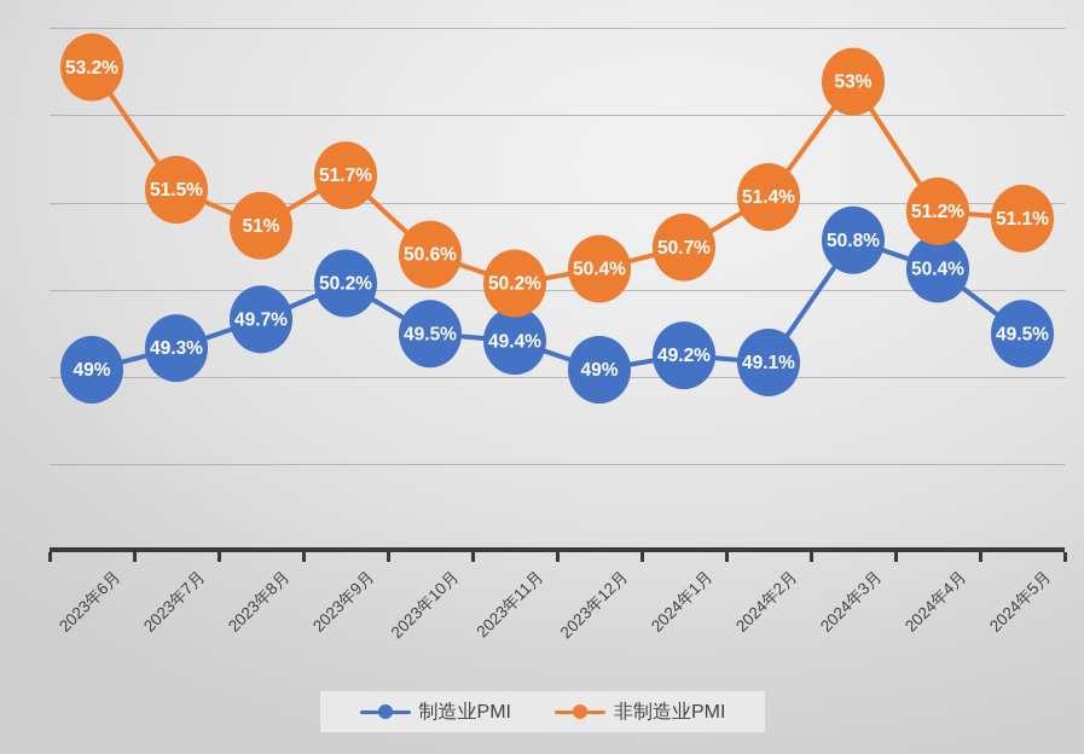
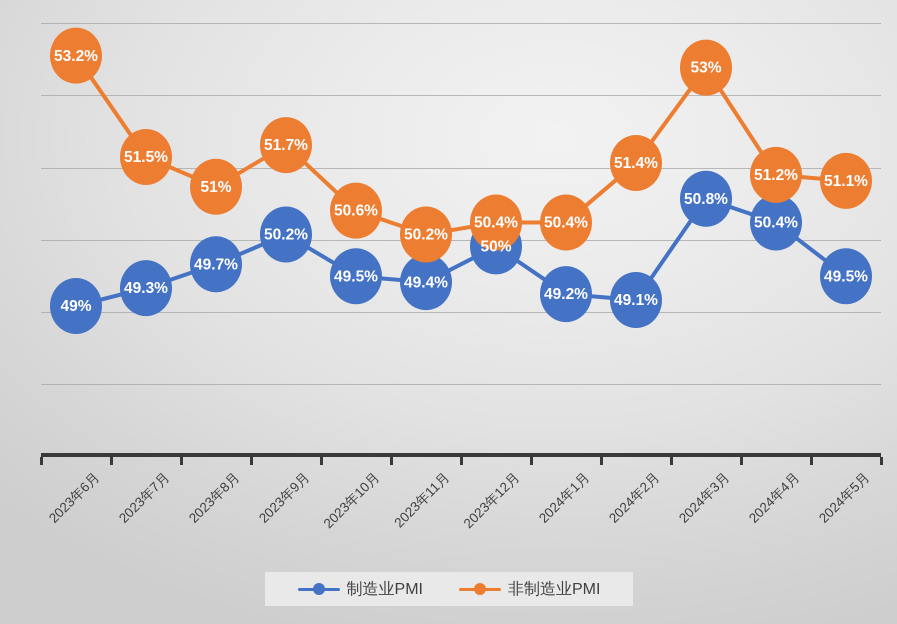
制造业PMI/2023年12月: 49% -> 50%
非制造业PMI/2024年1月: 50.7% -> 50.4%
